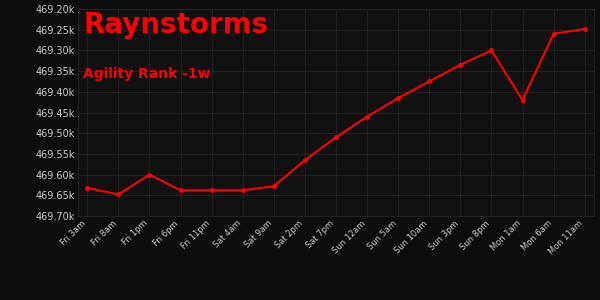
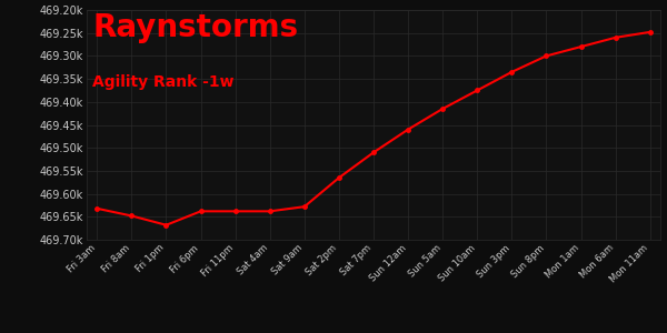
Fri 1pm: 469.600k -> 469.668k
Mon 1am: 469.420k -> 469.280k
